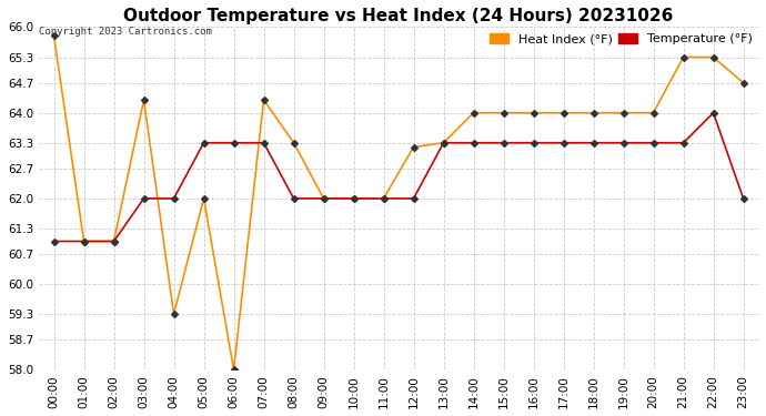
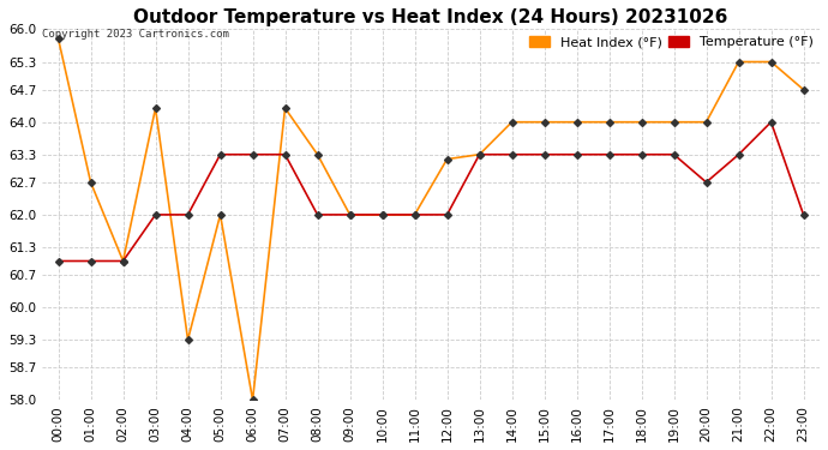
Heat Index (°F)/01:00: 61.0 -> 62.7
Temperature (°F)/20:00: 63.3 -> 62.7
